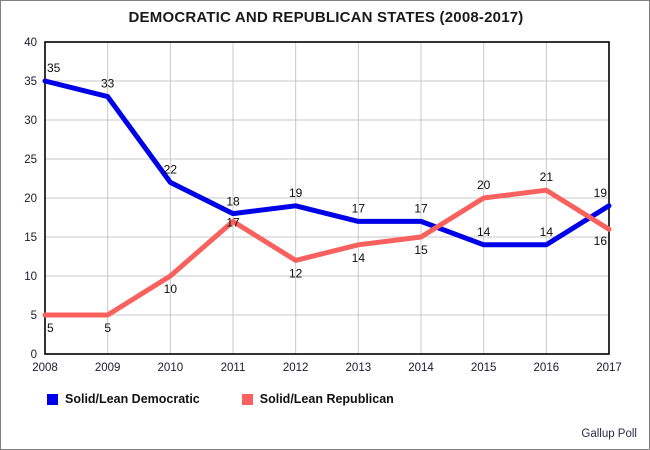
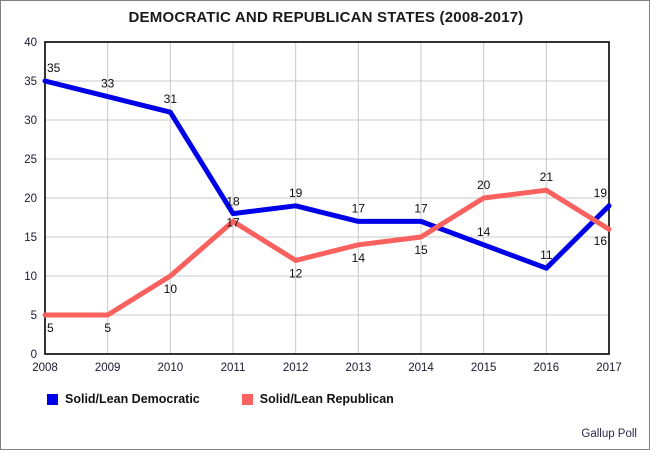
Solid/Lean Democratic/2010: 22 -> 31
Solid/Lean Democratic/2016: 14 -> 11
